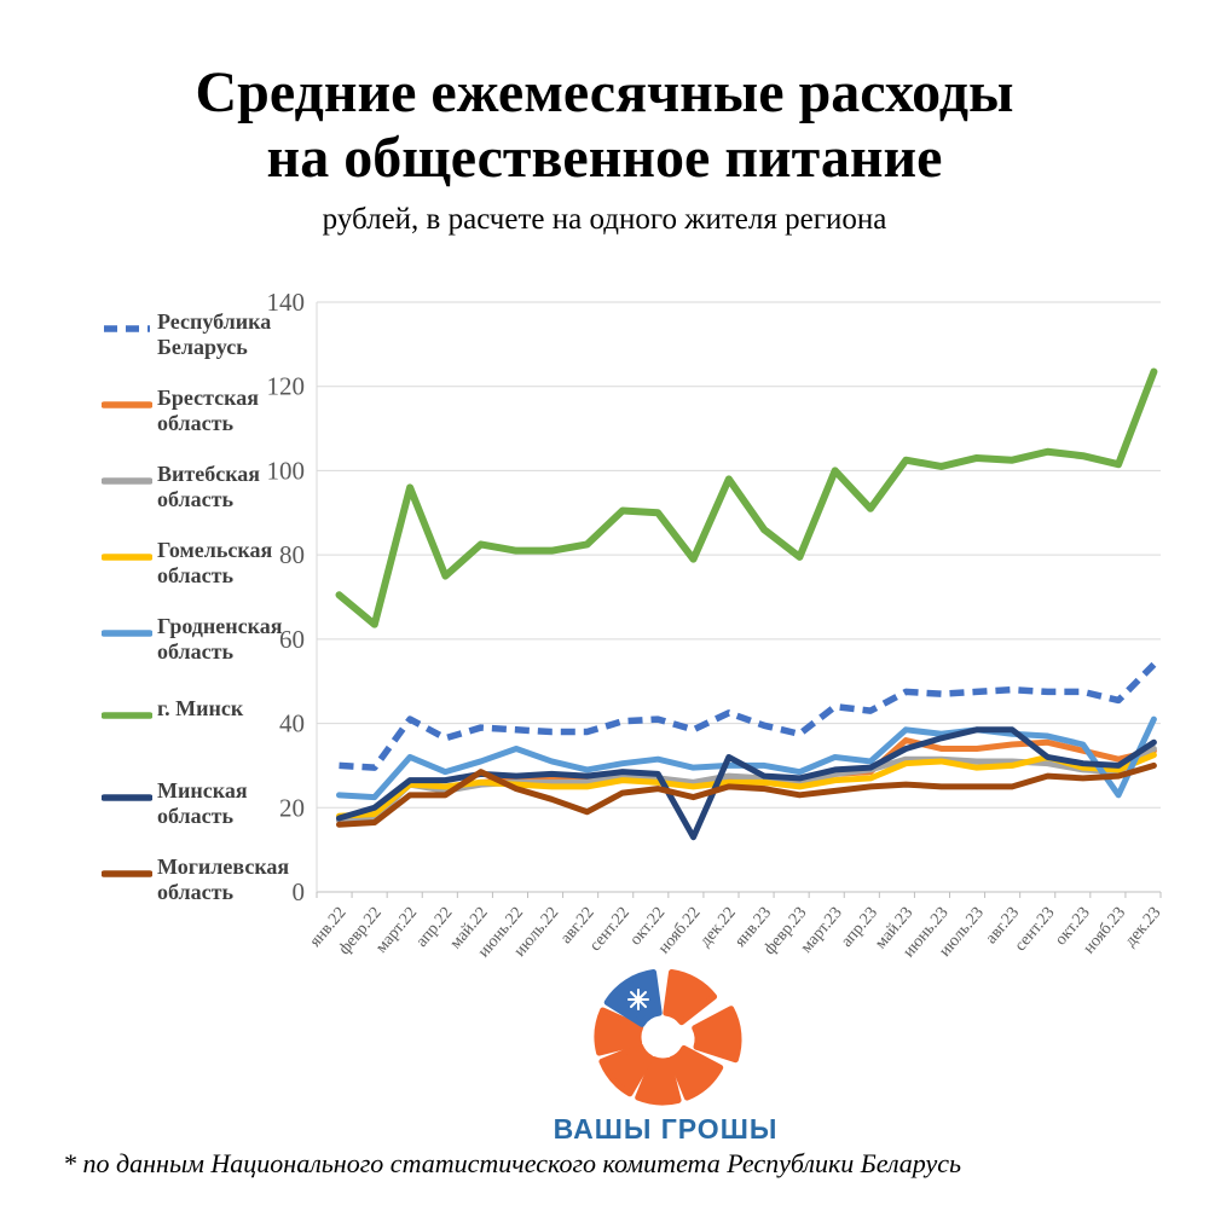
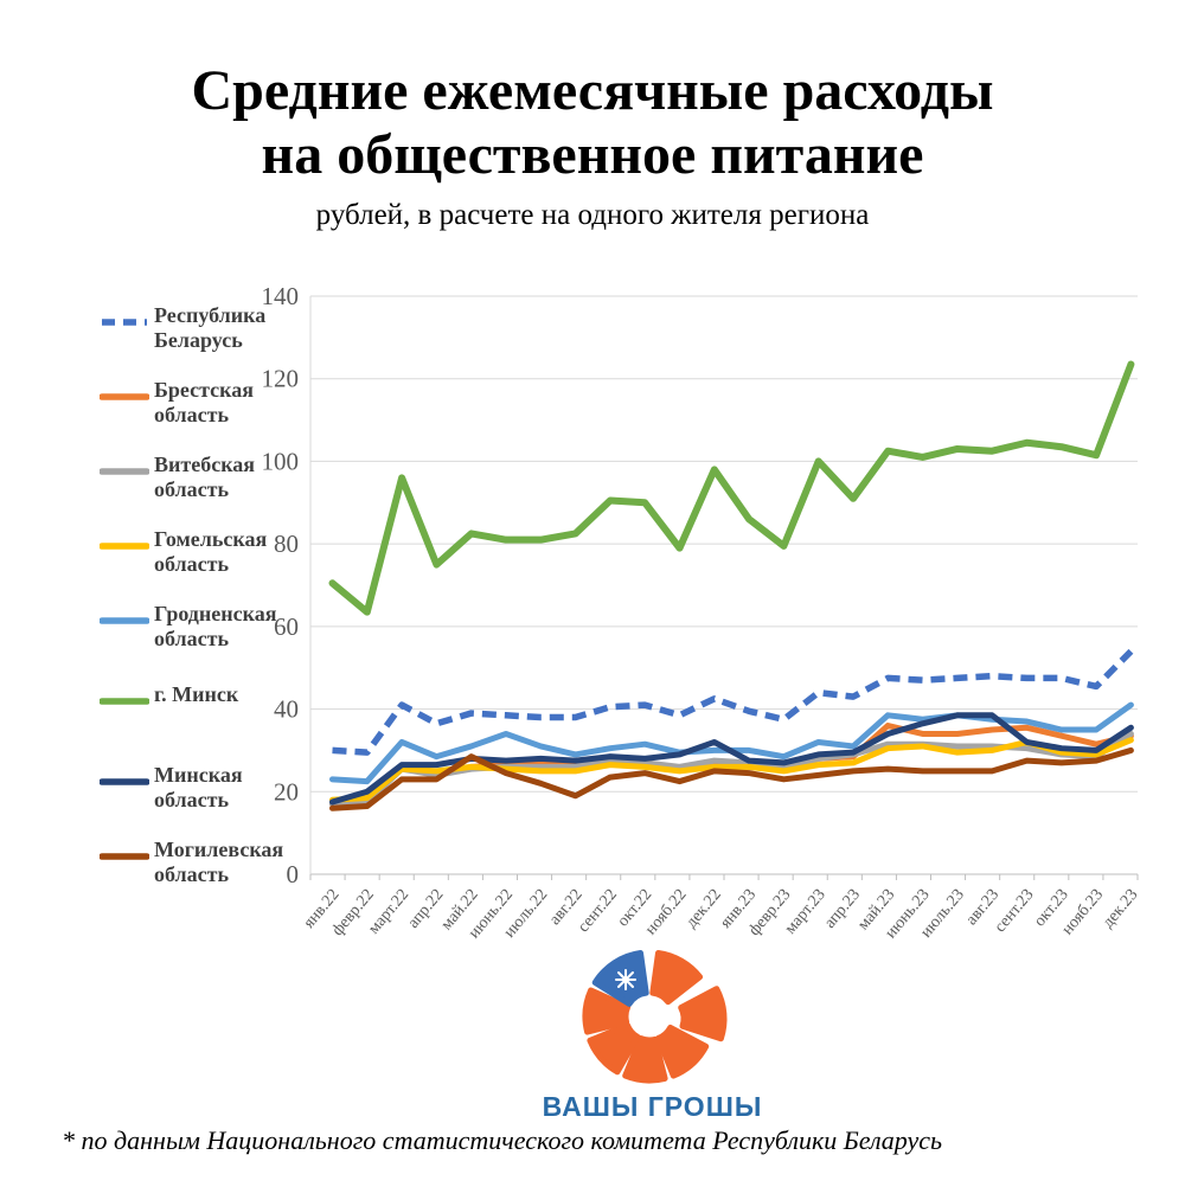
Минская область/нояб.22: 13 -> 29
Гродненская область/нояб.23: 23 -> 35
